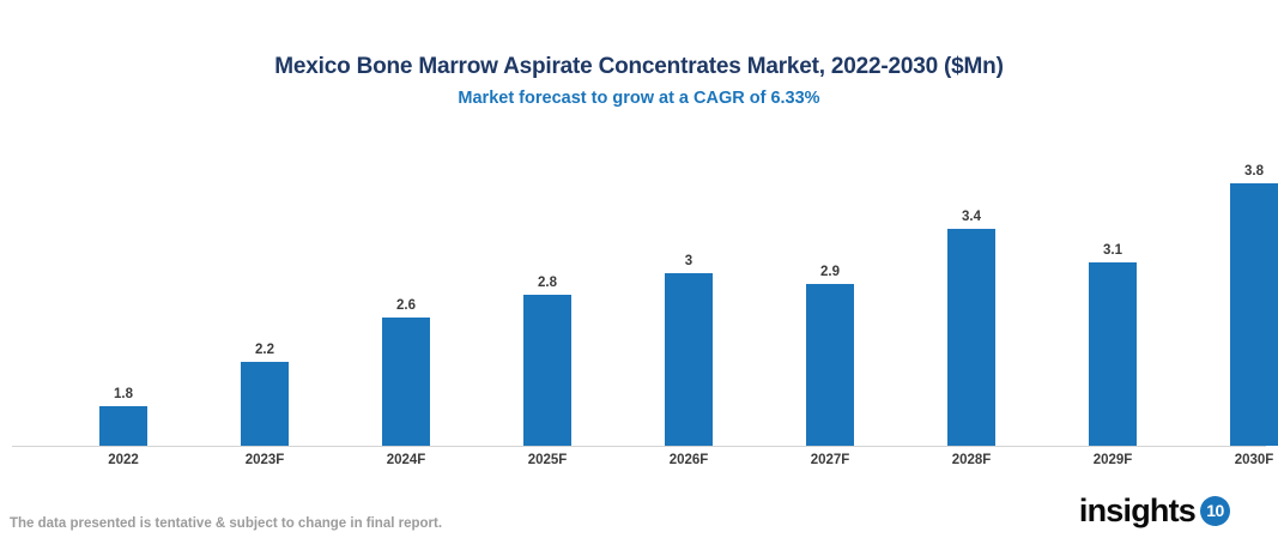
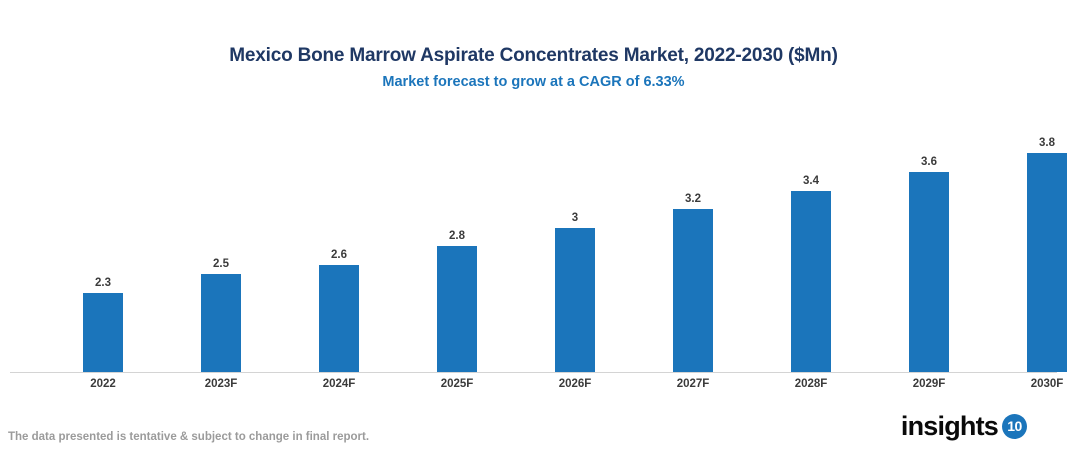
2022: 1.8 -> 2.3
2023F: 2.2 -> 2.5
2027F: 2.9 -> 3.2
2029F: 3.1 -> 3.6
